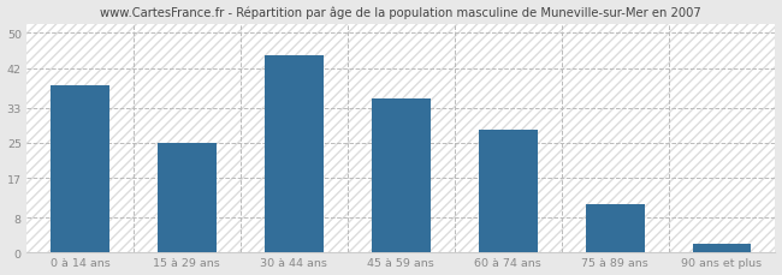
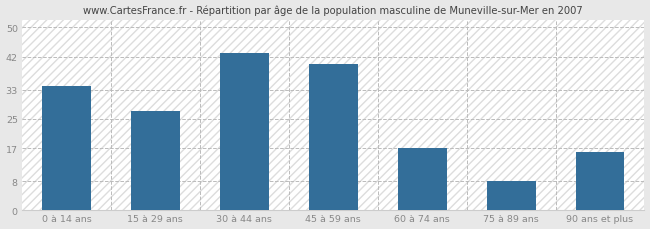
0 à 14 ans: 38 -> 34
15 à 29 ans: 25 -> 27
30 à 44 ans: 45 -> 43
45 à 59 ans: 35 -> 40
60 à 74 ans: 28 -> 17
75 à 89 ans: 11 -> 8
90 ans et plus: 2 -> 16
